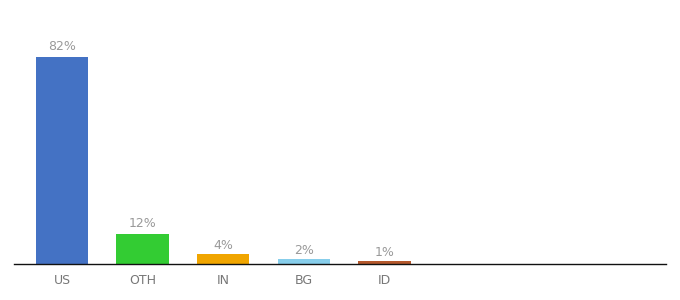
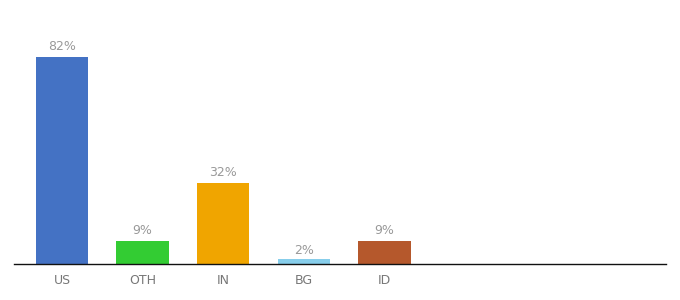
OTH: 12% -> 9%
IN: 4% -> 32%
ID: 1% -> 9%
